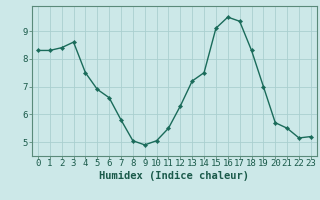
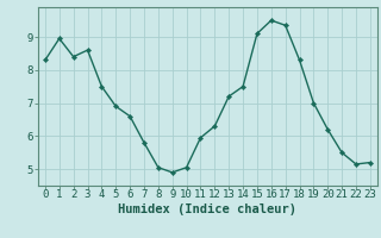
1: 8.30 -> 8.95
11: 5.50 -> 5.95
20: 5.70 -> 6.20
